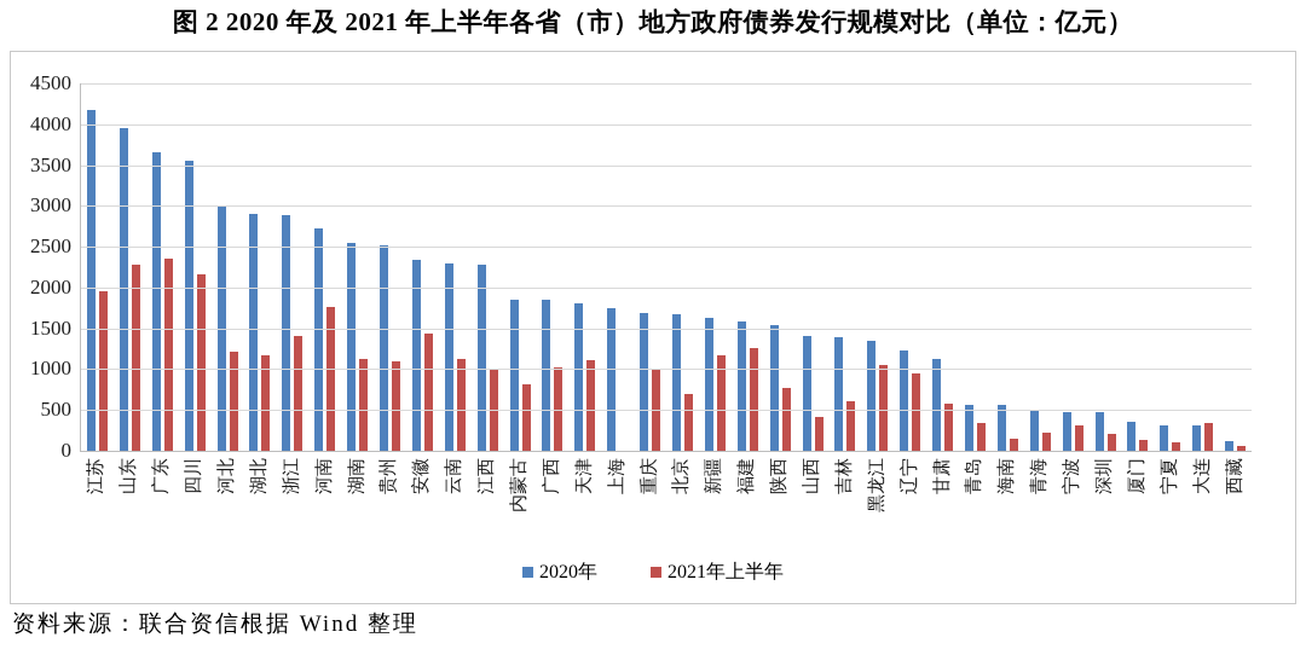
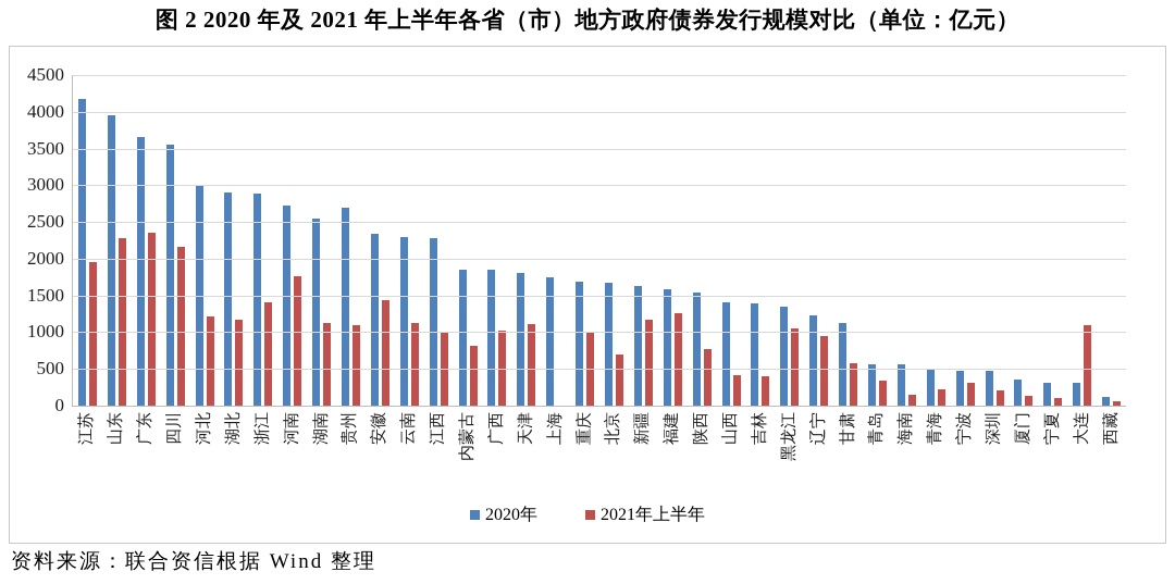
2020年/贵州: 2500 -> 2700
2021年上半年/吉林: 600 -> 400
2021年上半年/大连: 300 -> 1100
